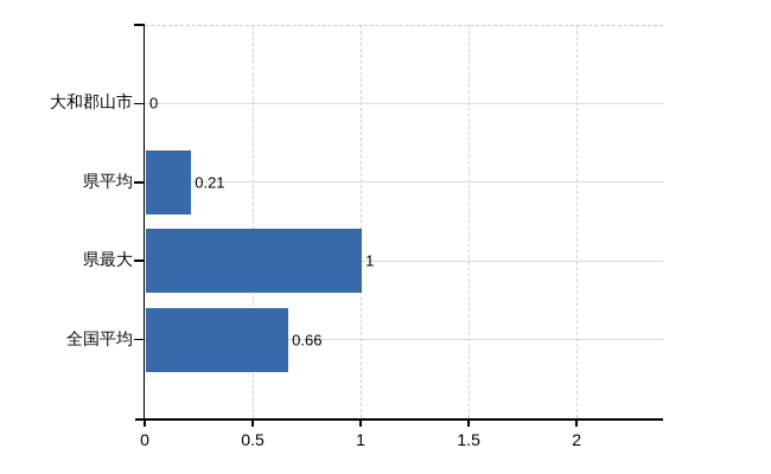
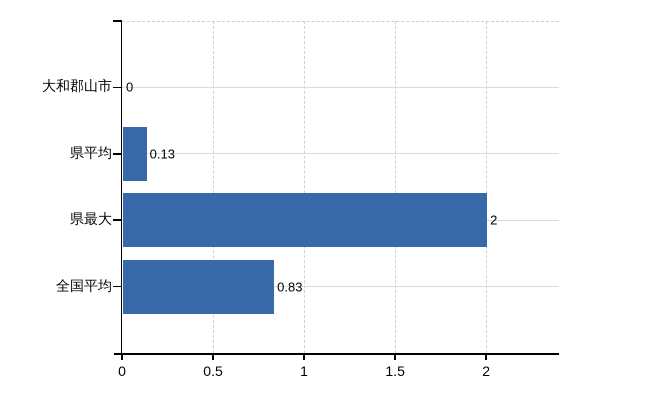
県平均: 0.21 -> 0.13
県最大: 1 -> 2
全国平均: 0.66 -> 0.83
